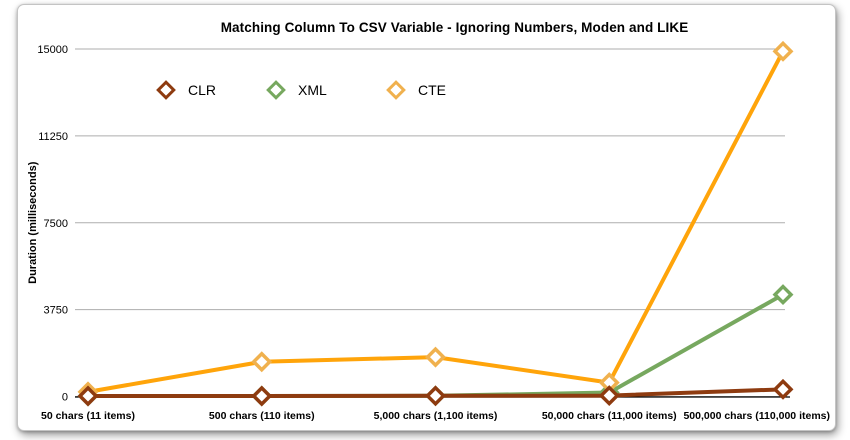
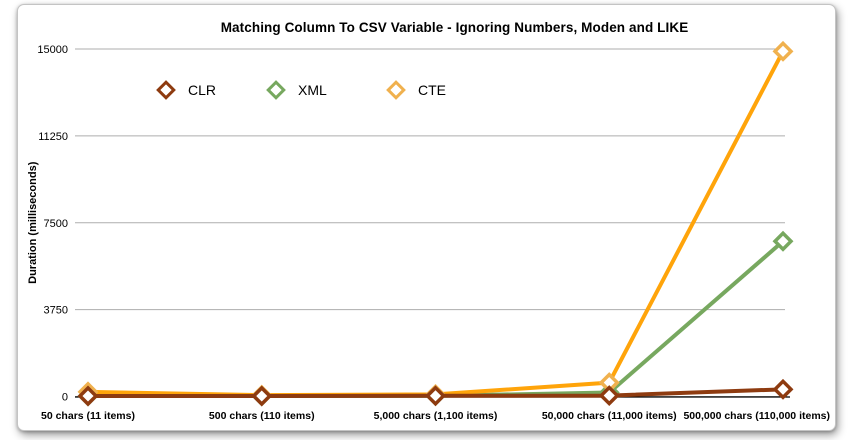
CTE/500 chars (110 items): 1500 -> 100
CTE/5,000 chars (1,100 items): 1700 -> 100
XML/500,000 chars (110,000 items): 4400 -> 6700
